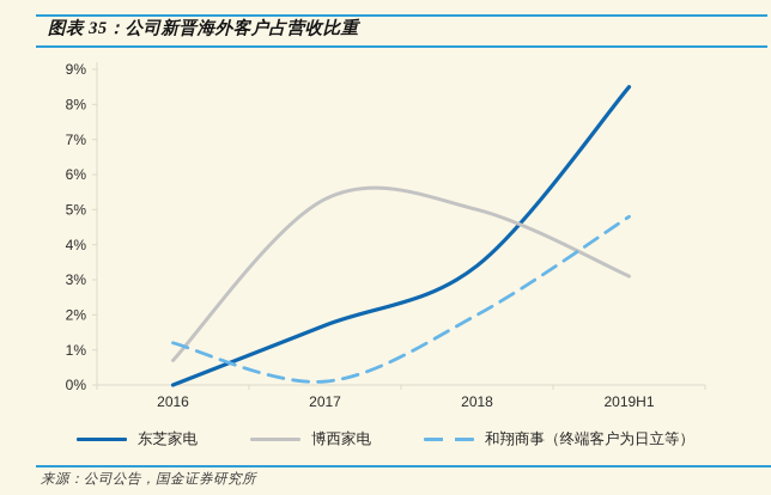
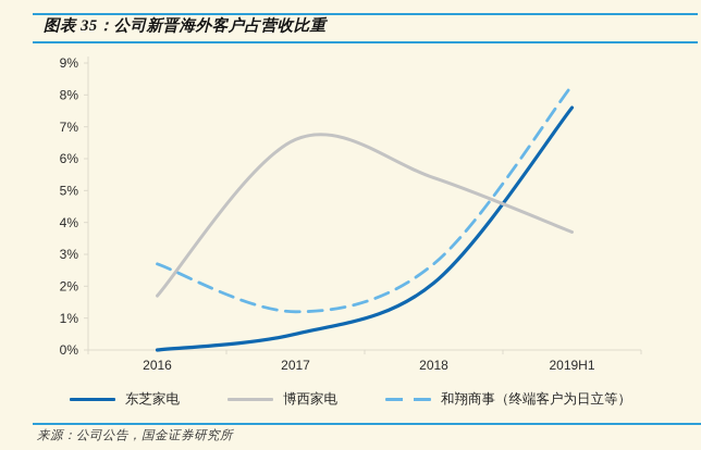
博西家电/2016: 0.7% -> 1.7%
和翔商事（终端客户为日立等）/2016: 1.2% -> 2.7%
东芝家电/2017: 1.7% -> 0.5%
博西家电/2017: 5.3% -> 6.6%
和翔商事（终端客户为日立等）/2017: 0.1% -> 1.2%
东芝家电/2018: 3.4% -> 2.1%
博西家电/2018: 5.0% -> 5.4%
和翔商事（终端客户为日立等）/2018: 2.0% -> 2.7%
东芝家电/2019H1: 8.5% -> 7.6%
博西家电/2019H1: 3.1% -> 3.7%
和翔商事（终端客户为日立等）/2019H1: 4.8% -> 8.3%
